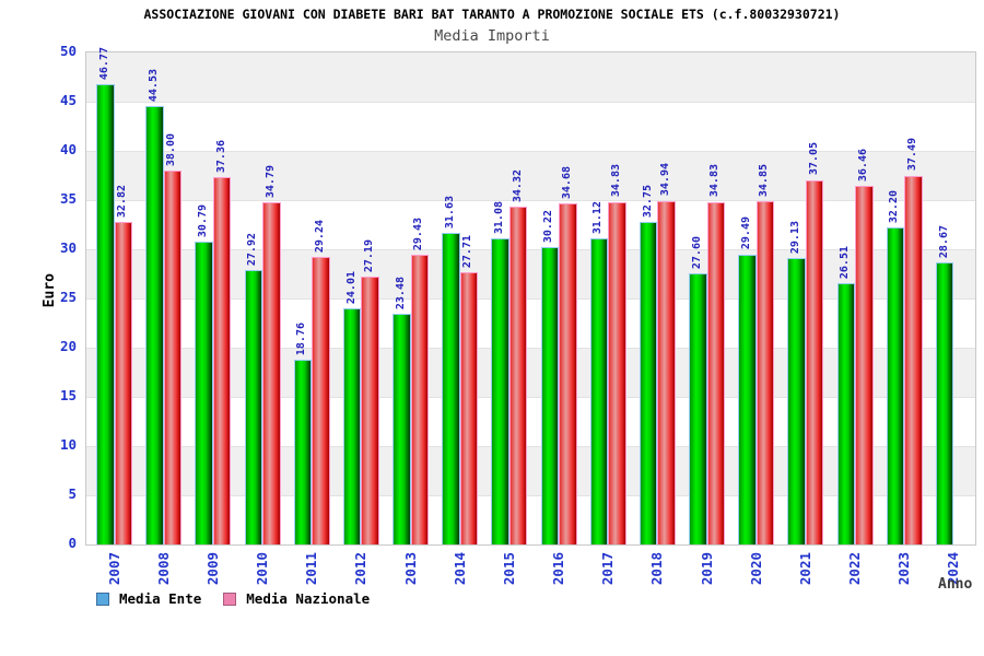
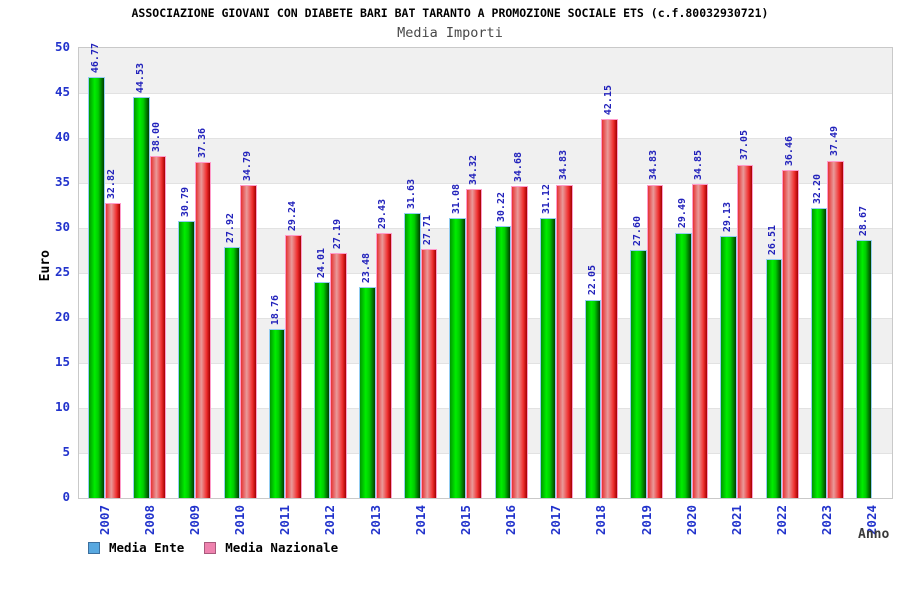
Media Ente/2018: 32.75 -> 22.05
Media Nazionale/2018: 34.94 -> 42.15
